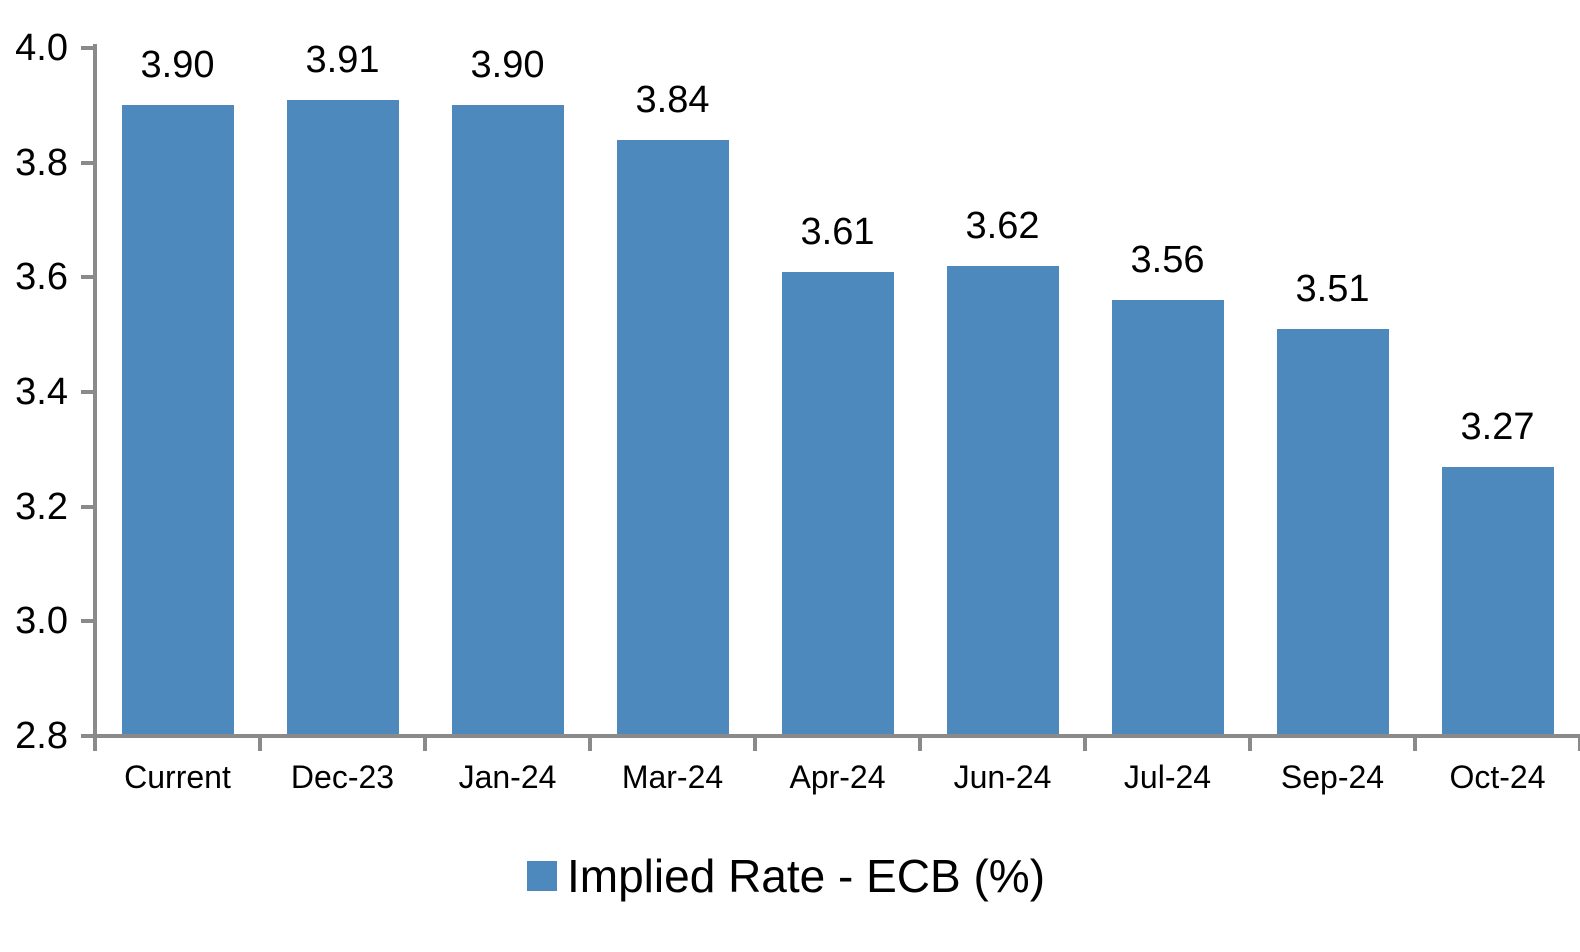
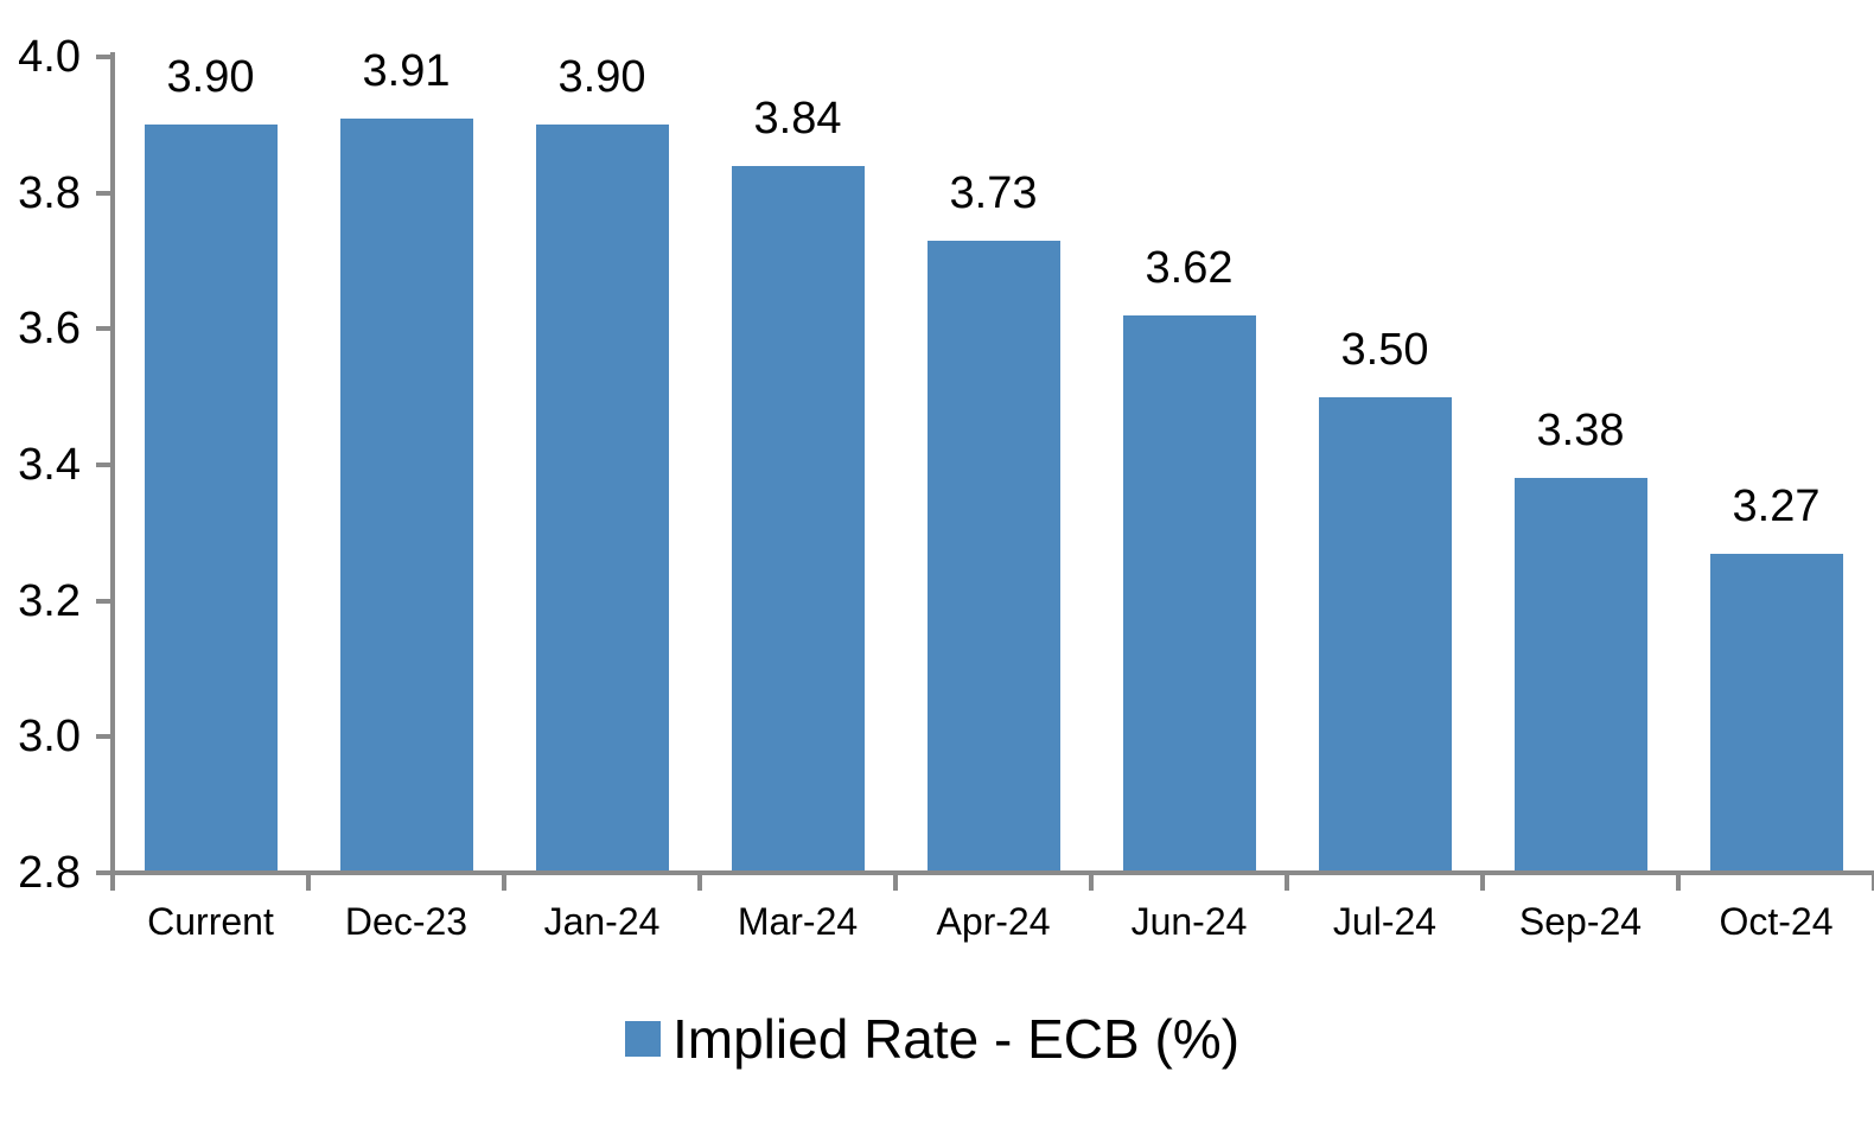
Apr-24: 3.61 -> 3.73
Jul-24: 3.56 -> 3.50
Sep-24: 3.51 -> 3.38
